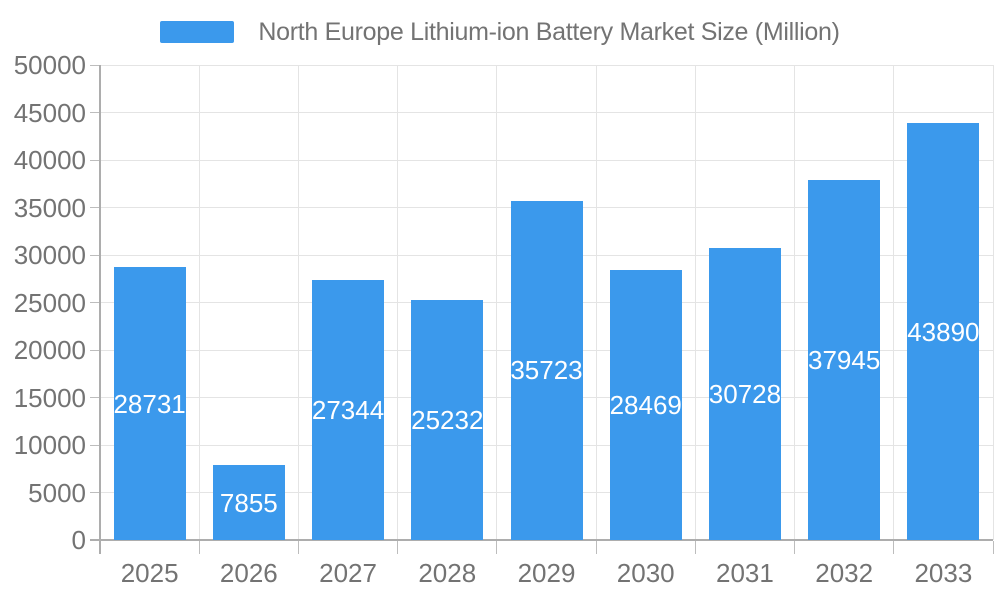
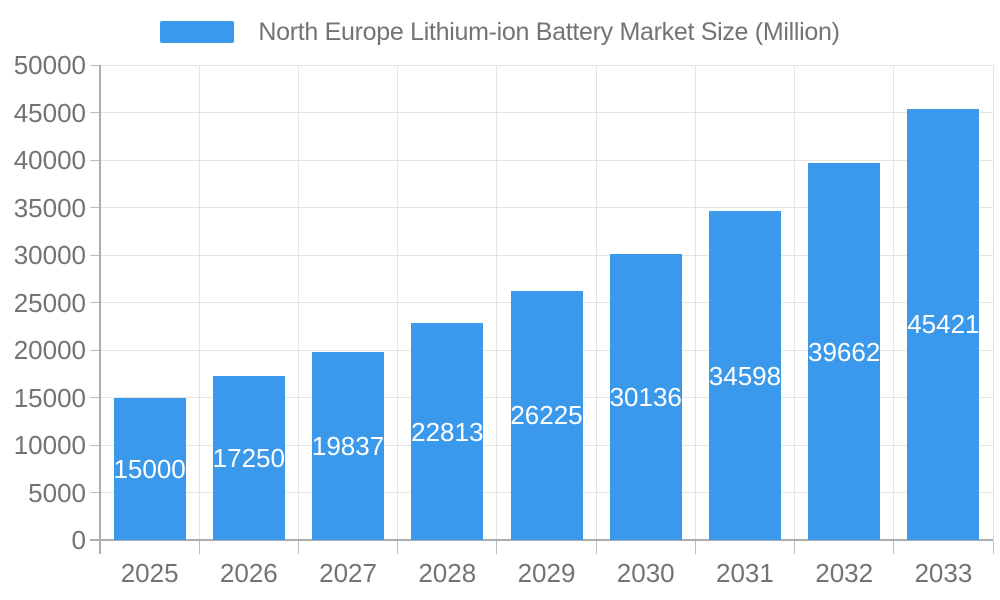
2025: 28731 -> 15000
2026: 7855 -> 17250
2027: 27344 -> 19837
2028: 25232 -> 22813
2029: 35723 -> 26225
2030: 28469 -> 30136
2031: 30728 -> 34598
2032: 37945 -> 39662
2033: 43890 -> 45421
